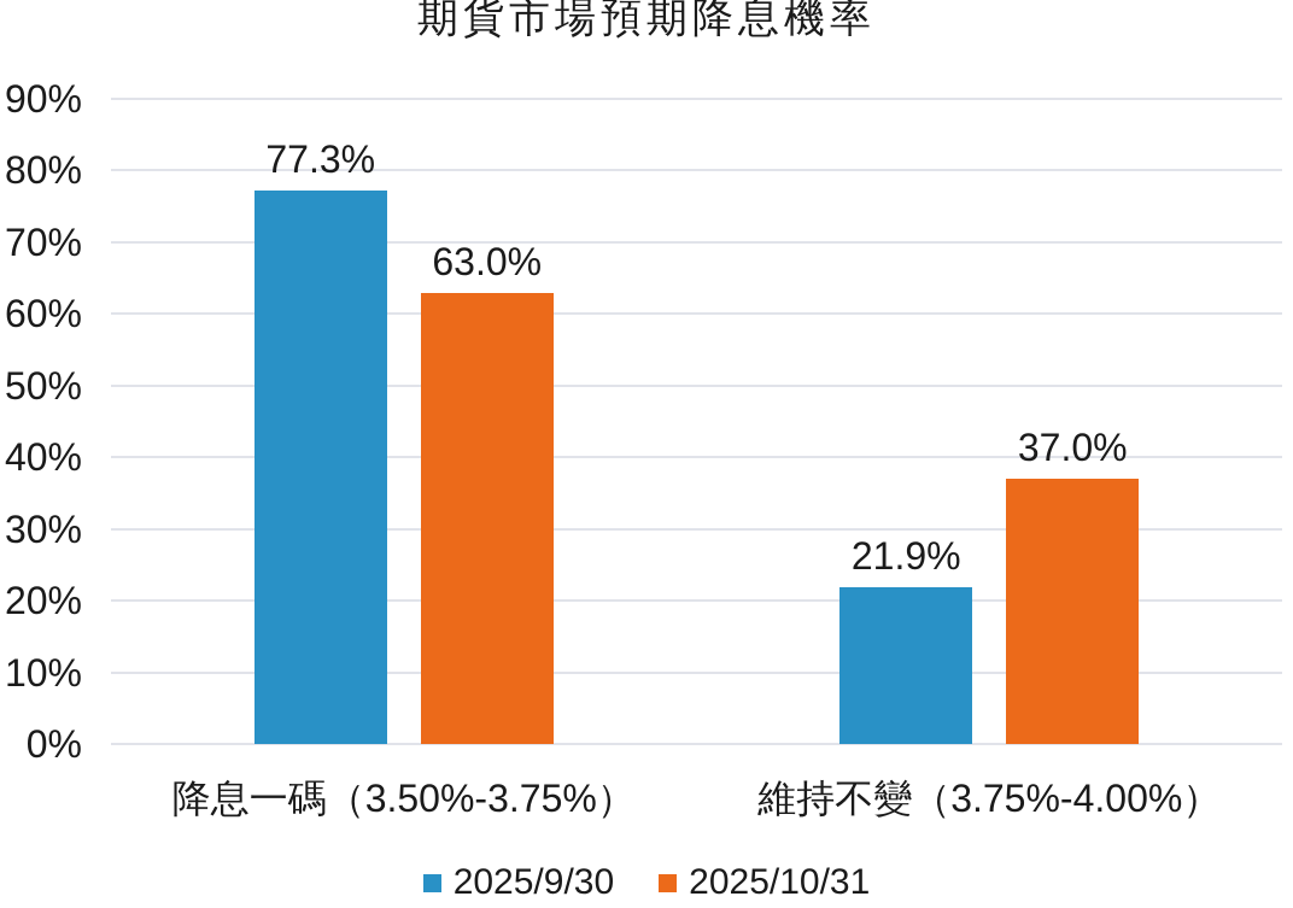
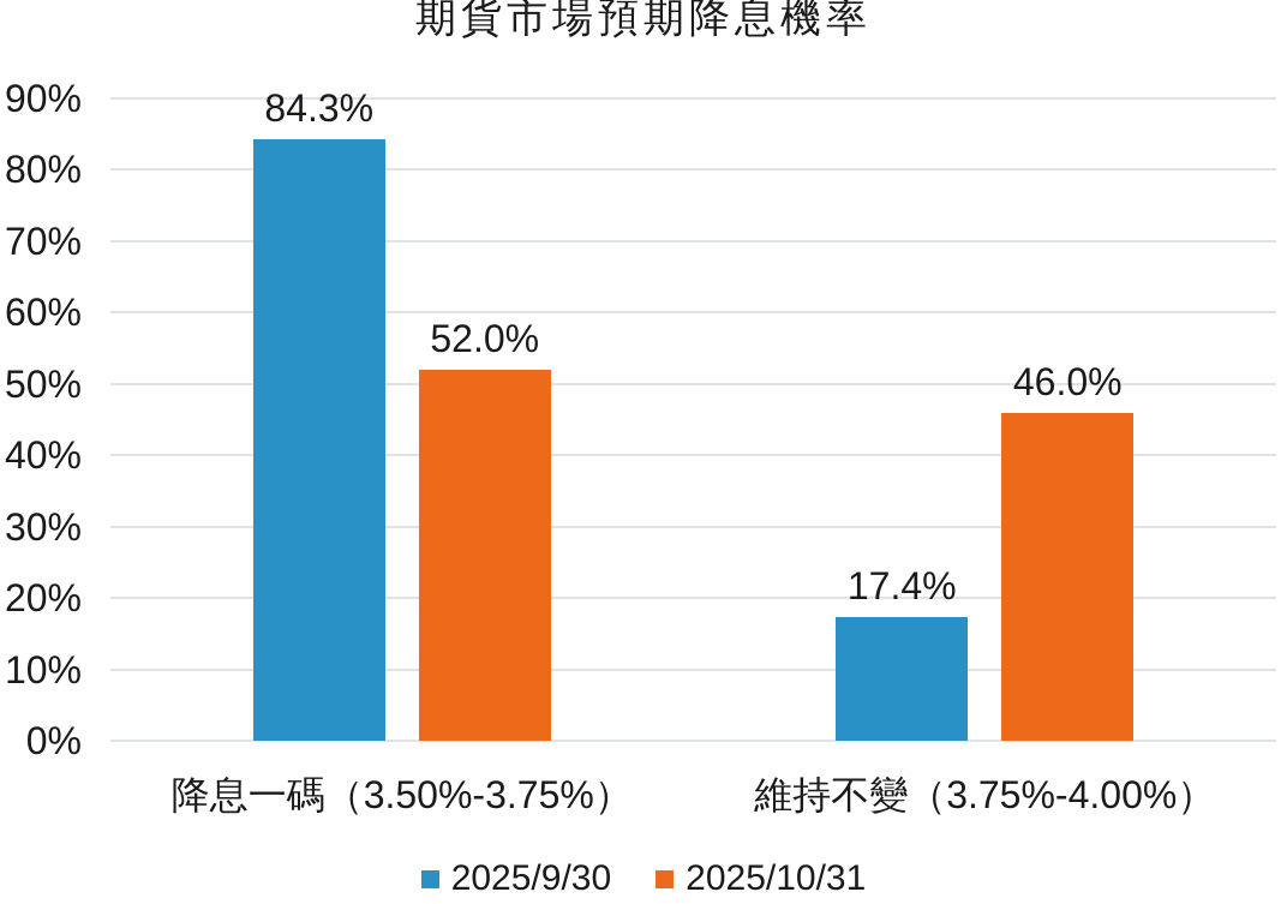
2025/9/30/降息一碼（3.50%-3.75%）: 77.3% -> 84.3%
2025/10/31/降息一碼（3.50%-3.75%）: 63.0% -> 52.0%
2025/9/30/維持不變（3.75%-4.00%）: 21.9% -> 17.4%
2025/10/31/維持不變（3.75%-4.00%）: 37.0% -> 46.0%
